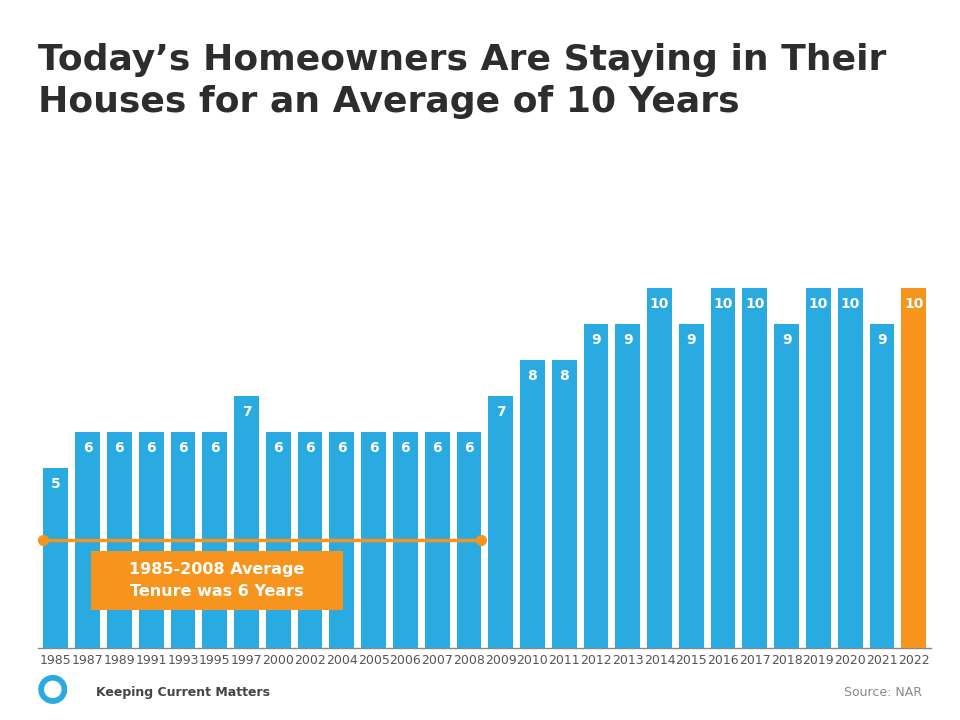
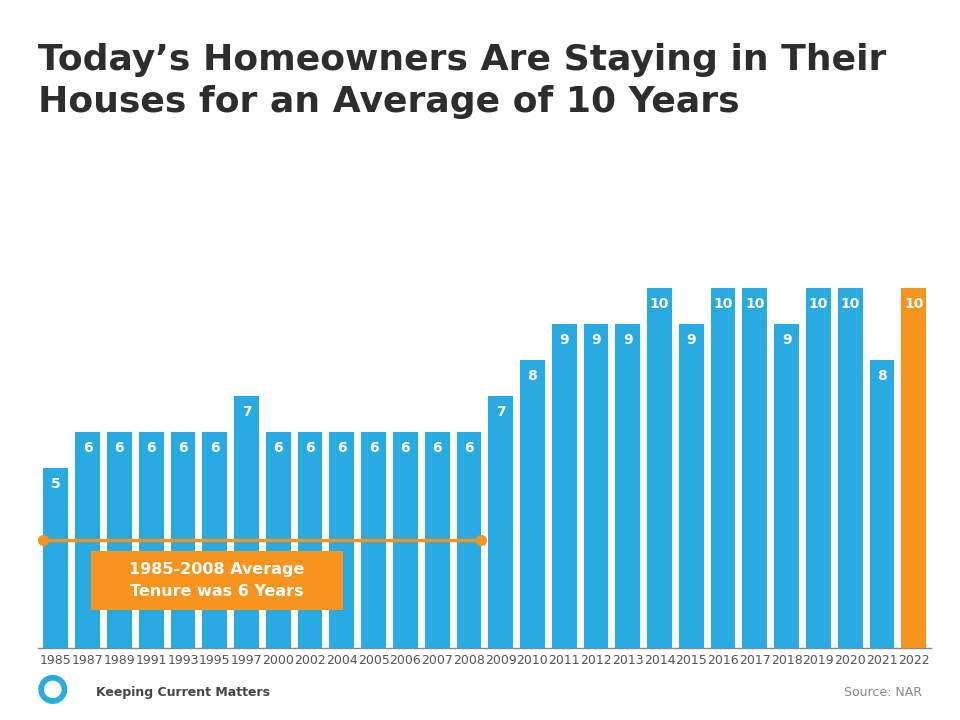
2011: 8 -> 9
2021: 9 -> 8
